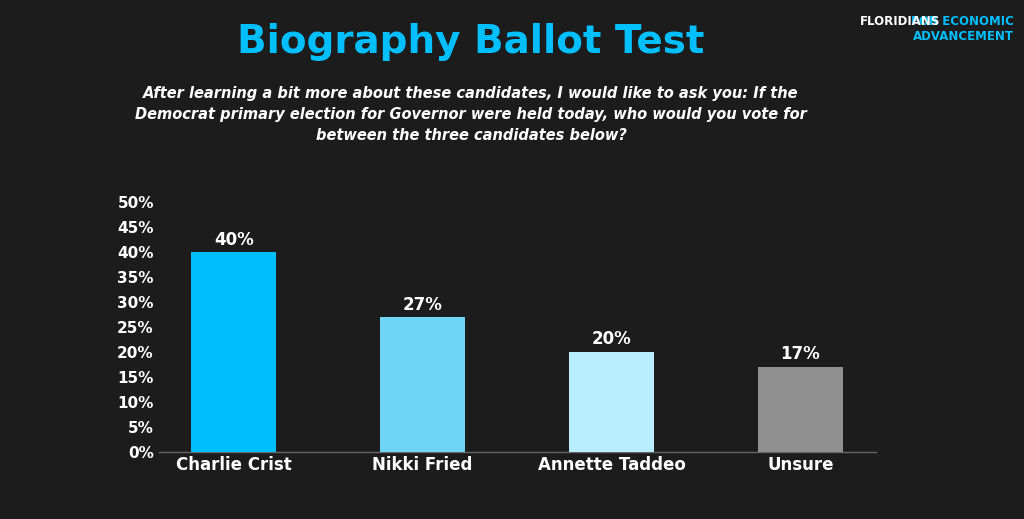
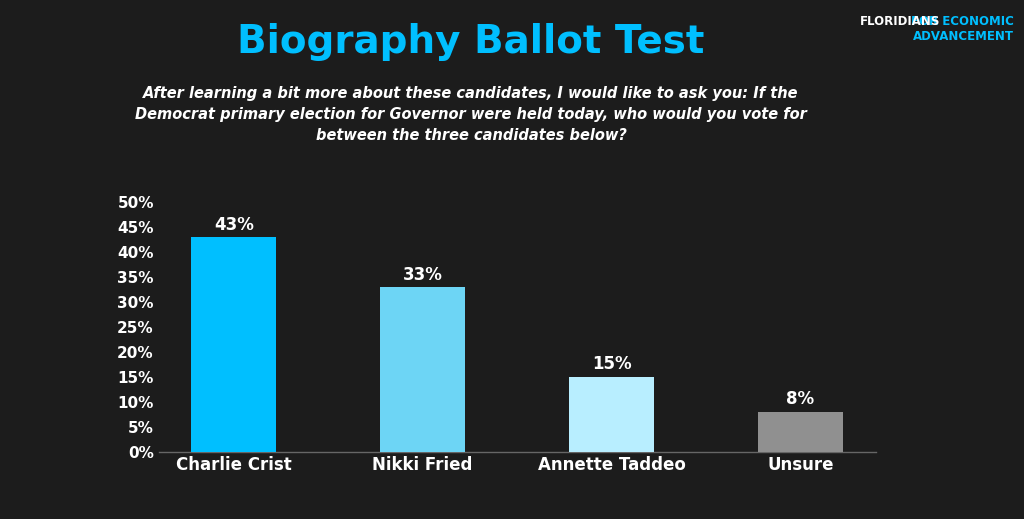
Charlie Crist: 40% -> 43%
Nikki Fried: 27% -> 33%
Annette Taddeo: 20% -> 15%
Unsure: 17% -> 8%
